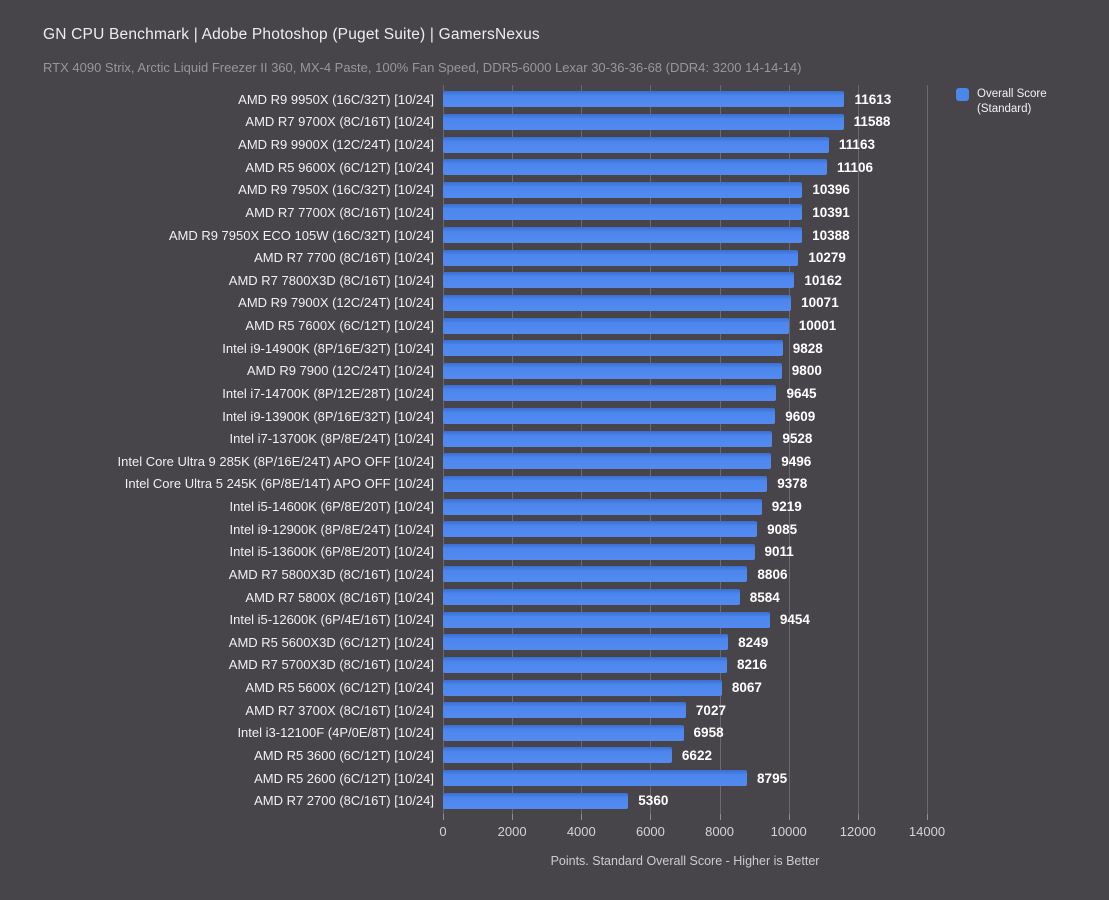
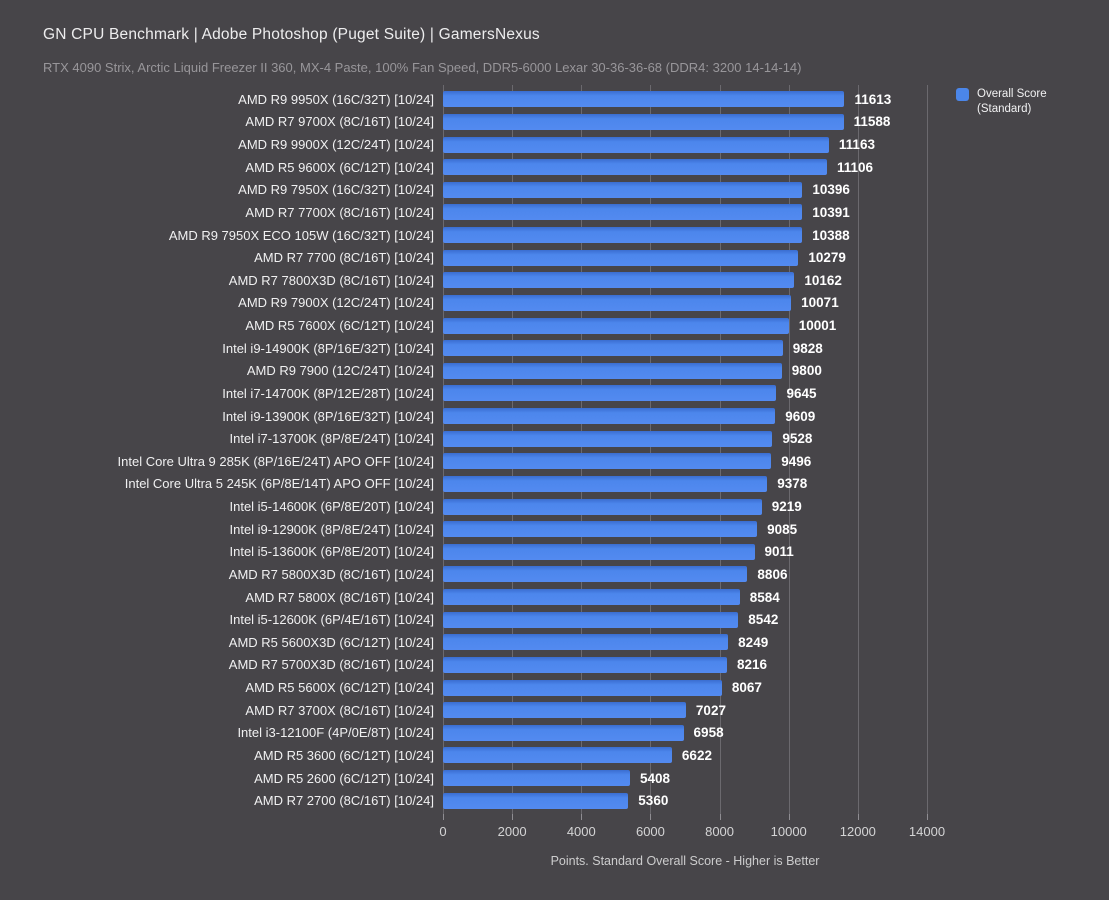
Intel i5-12600K (6P/4E/16T) [10/24]: 9454 -> 8542
AMD R5 2600 (6C/12T) [10/24]: 8795 -> 5408
